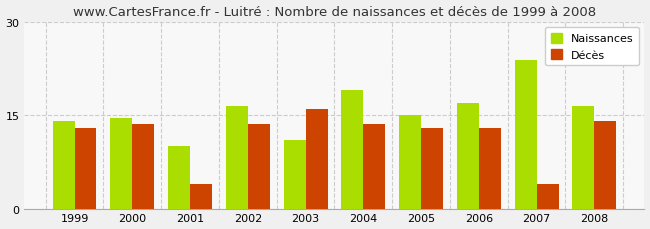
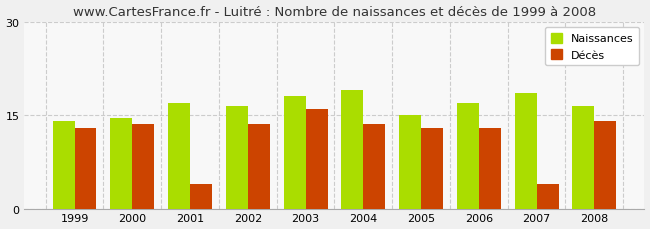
Naissances/2001: 10.0 -> 17.0
Naissances/2003: 11.0 -> 18.0
Naissances/2007: 23.8 -> 18.5
